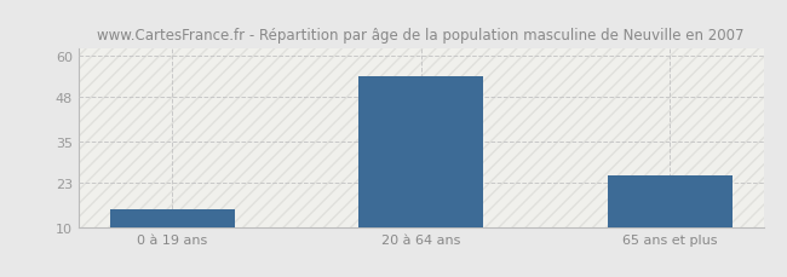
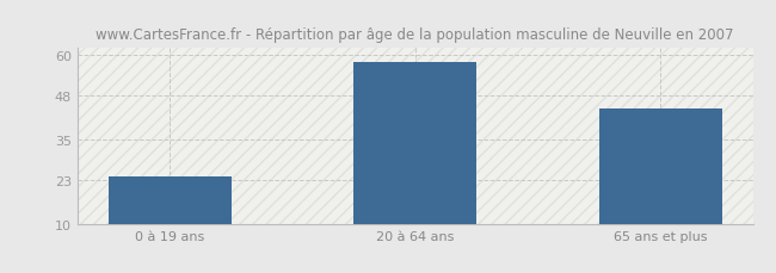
0 à 19 ans: 15 -> 24
20 à 64 ans: 54 -> 58
65 ans et plus: 25 -> 44
